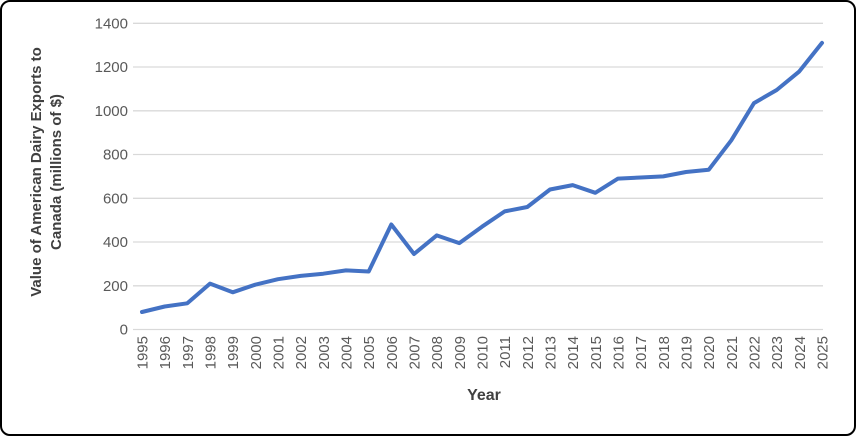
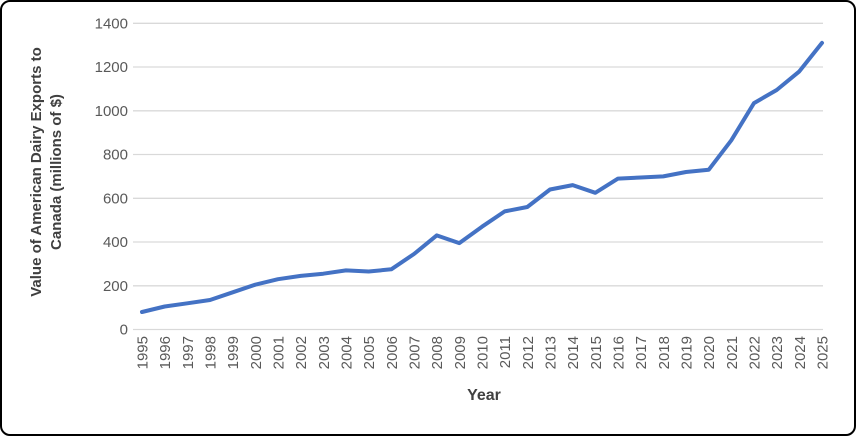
1998: 210 -> 140
2006: 480 -> 280
